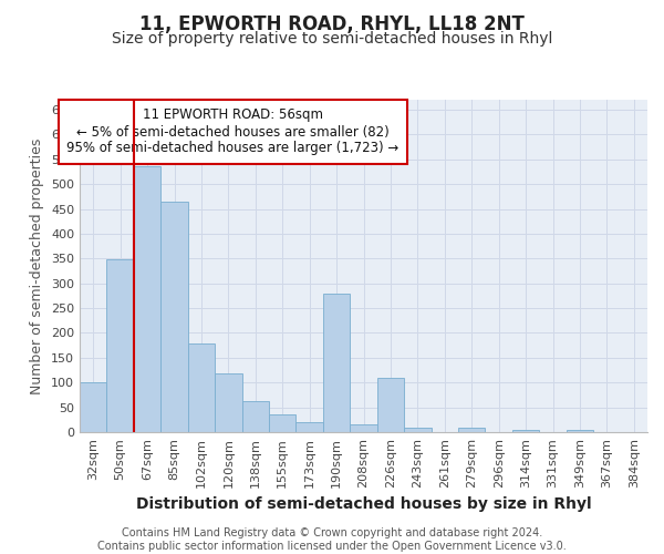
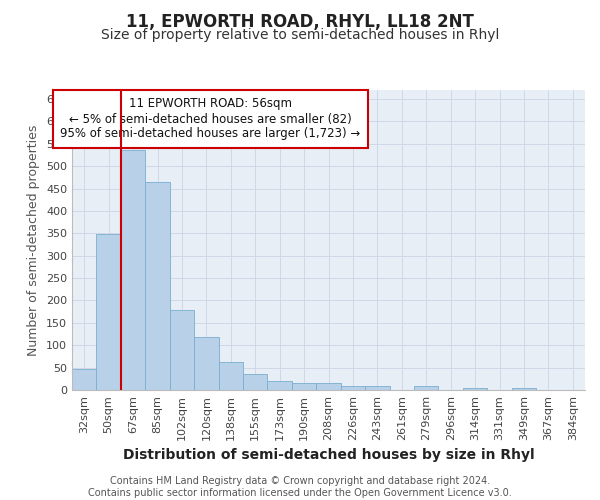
32sqm: 100 -> 46
190sqm: 280 -> 15
226sqm: 110 -> 10
